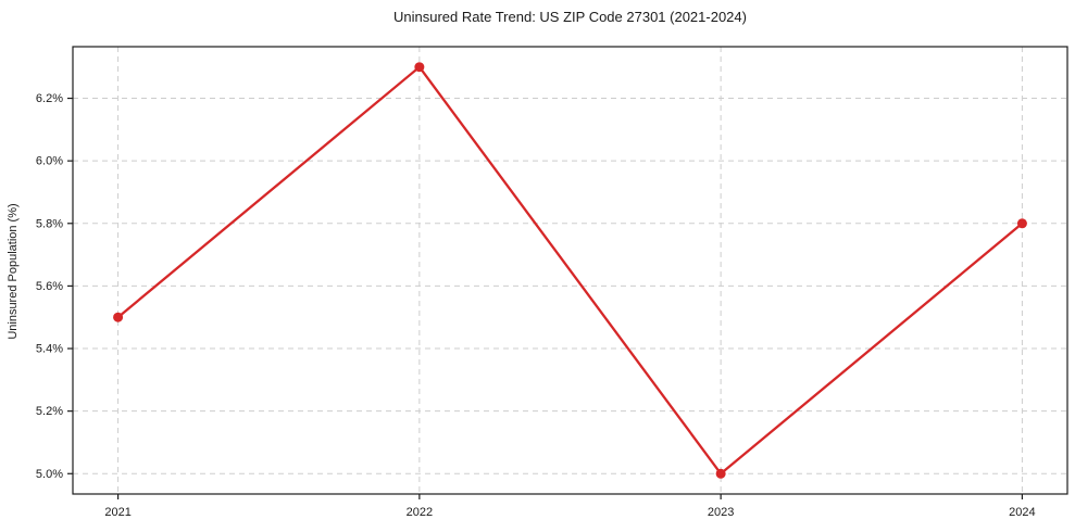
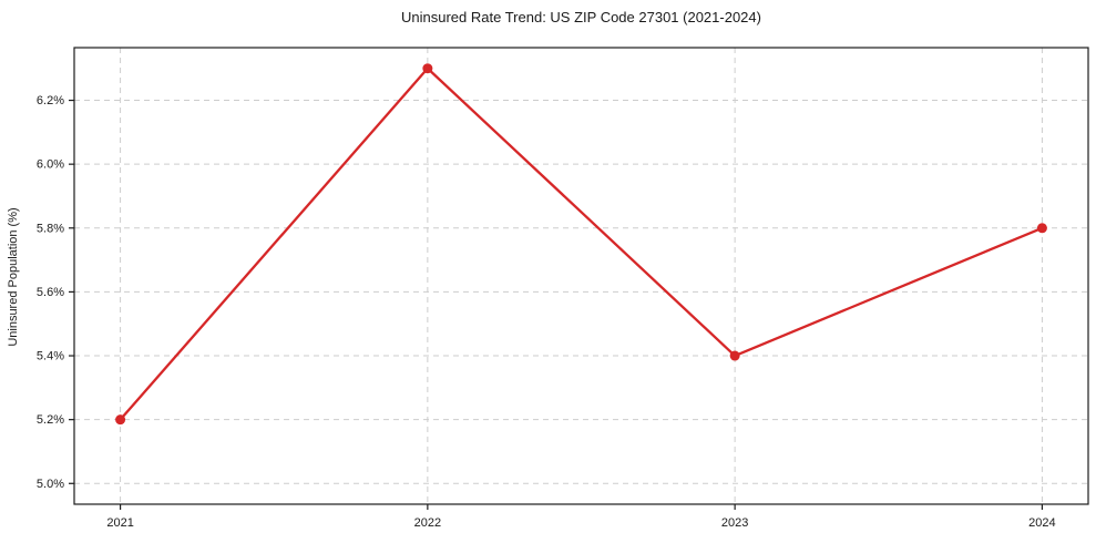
2021: 5.5% -> 5.2%
2023: 5.0% -> 5.4%
